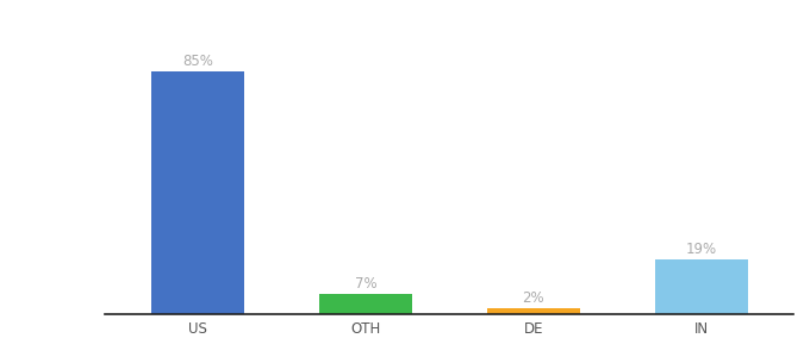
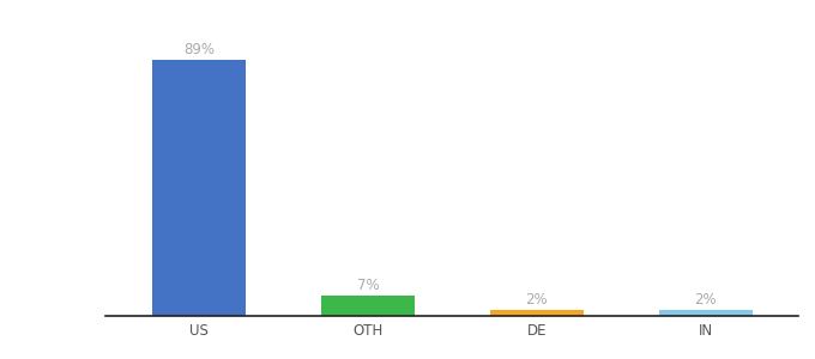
US: 85% -> 89%
IN: 19% -> 2%
